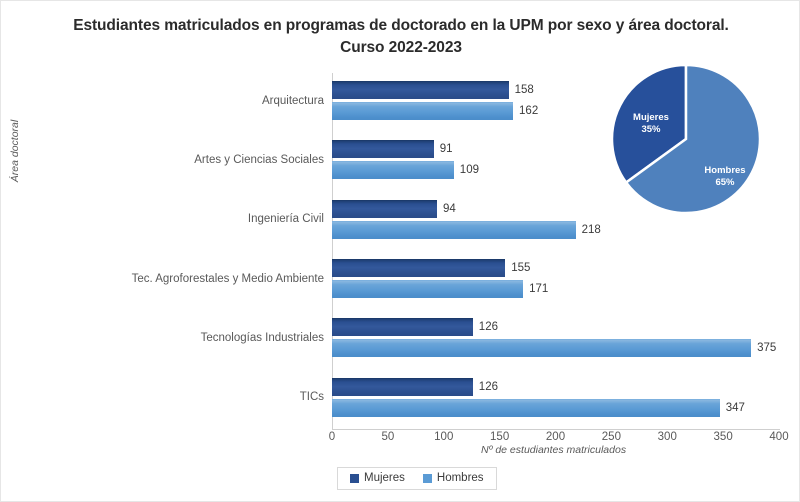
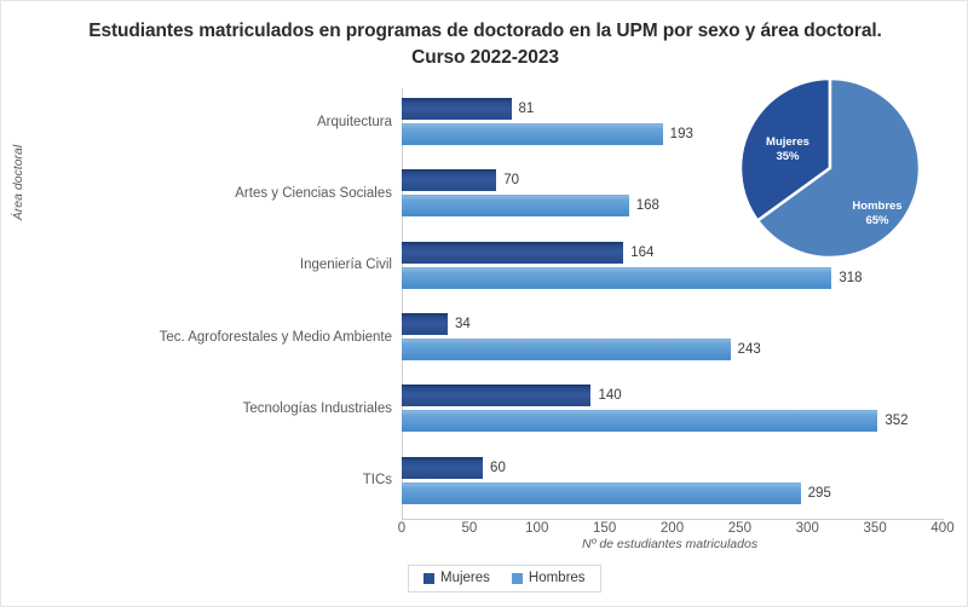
Mujeres/Arquitectura: 158 -> 81
Hombres/Arquitectura: 162 -> 193
Mujeres/Artes y Ciencias Sociales: 91 -> 70
Hombres/Artes y Ciencias Sociales: 109 -> 168
Mujeres/Ingeniería Civil: 94 -> 164
Hombres/Ingeniería Civil: 218 -> 318
Mujeres/Tec. Agroforestales y Medio Ambiente: 155 -> 34
Hombres/Tec. Agroforestales y Medio Ambiente: 171 -> 243
Mujeres/Tecnologías Industriales: 126 -> 140
Hombres/Tecnologías Industriales: 375 -> 352
Mujeres/TICs: 126 -> 60
Hombres/TICs: 347 -> 295
